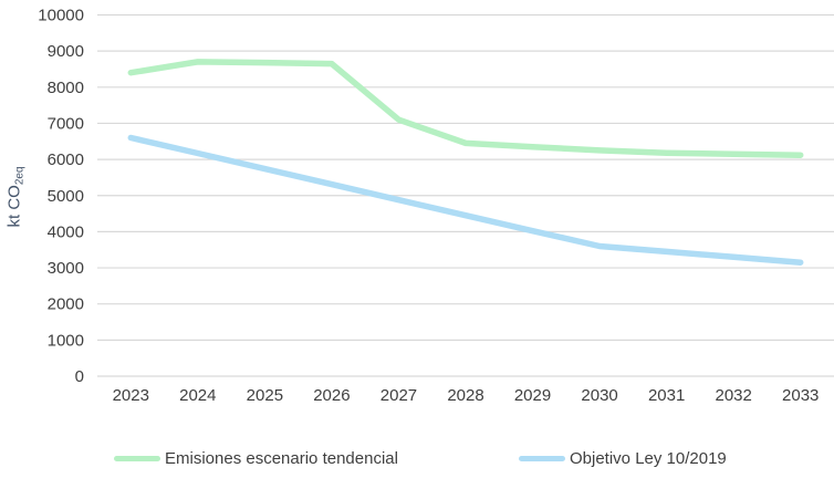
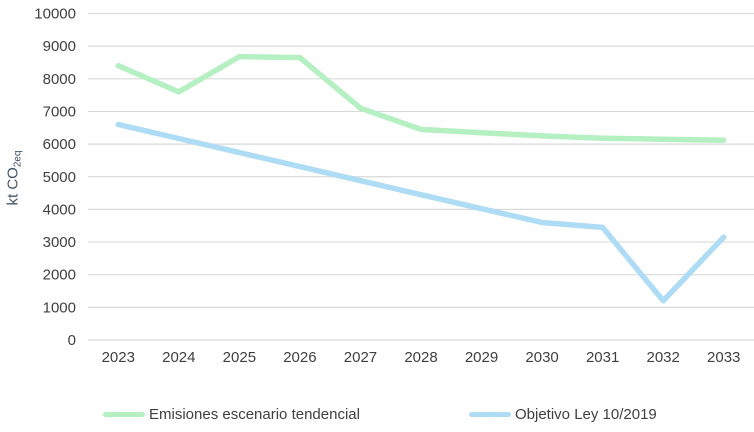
Emisiones escenario tendencial/2024: 8700 -> 7600
Objetivo Ley 10/2019/2032: 3300 -> 1200
